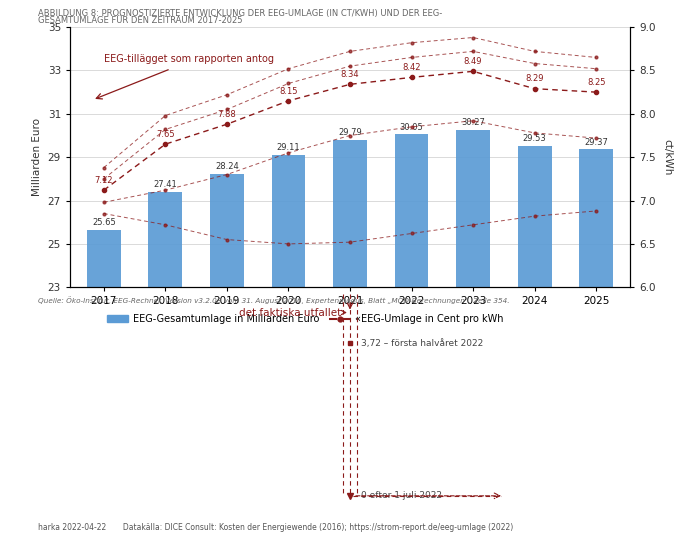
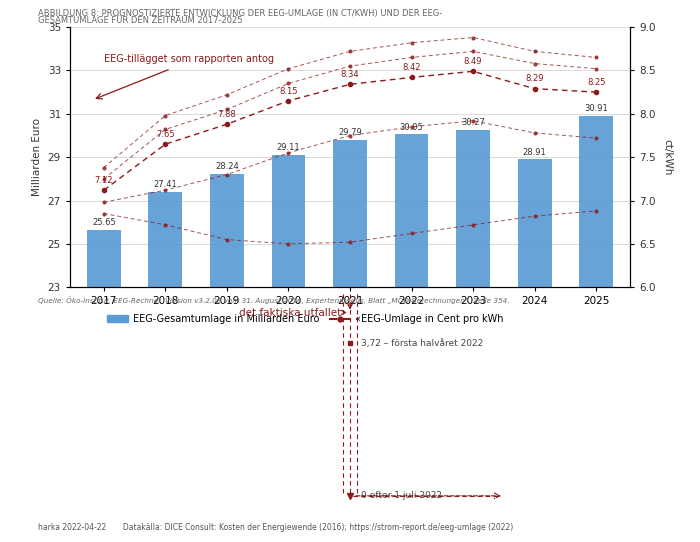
EEG-Gesamtumlage in Milliarden Euro/2024: 29.53 -> 28.91
EEG-Gesamtumlage in Milliarden Euro/2025: 29.37 -> 30.91
